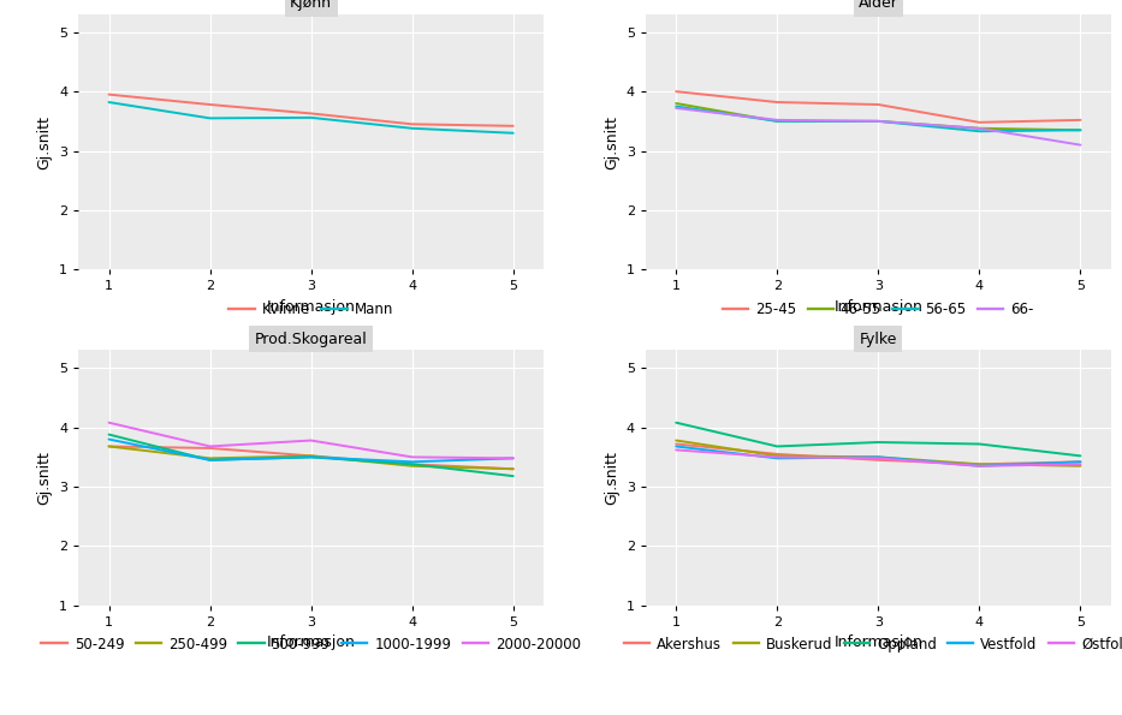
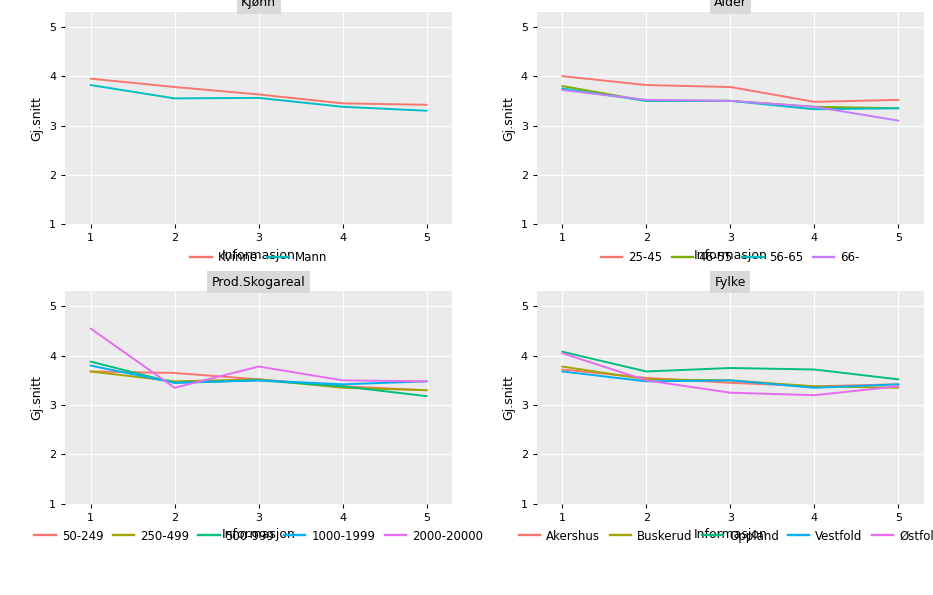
Prod.Skogareal/2000-20000/1: 4.08 -> 4.55
Prod.Skogareal/2000-20000/2: 3.68 -> 3.35
Fylke/2000-20000/1: 3.62 -> 4.05
Fylke/2000-20000/3: 3.48 -> 3.25
Fylke/2000-20000/4: 3.35 -> 3.20
